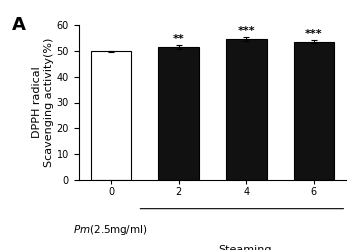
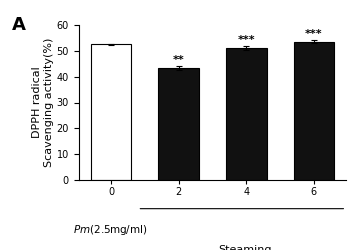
0: 49.8 -> 52.5
2: 51.5 -> 43.5
4: 54.5 -> 51.0
